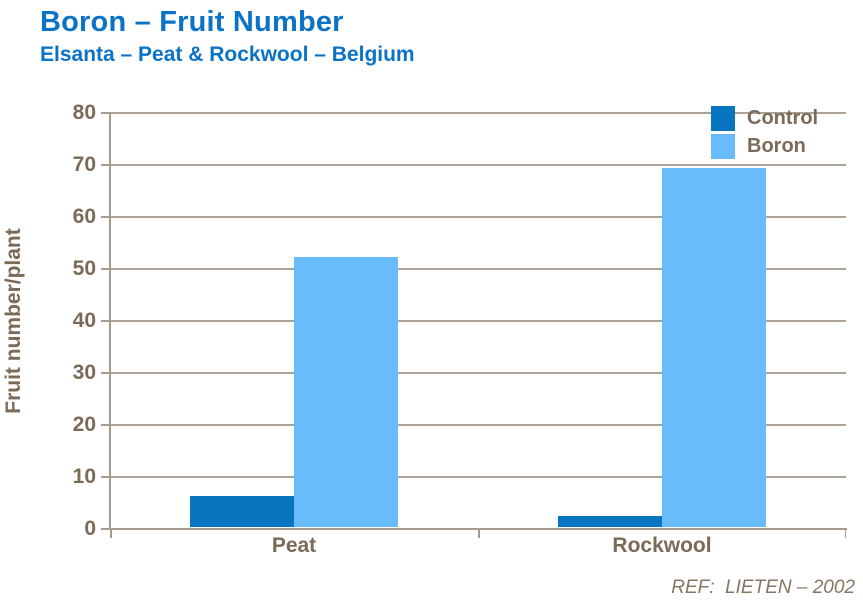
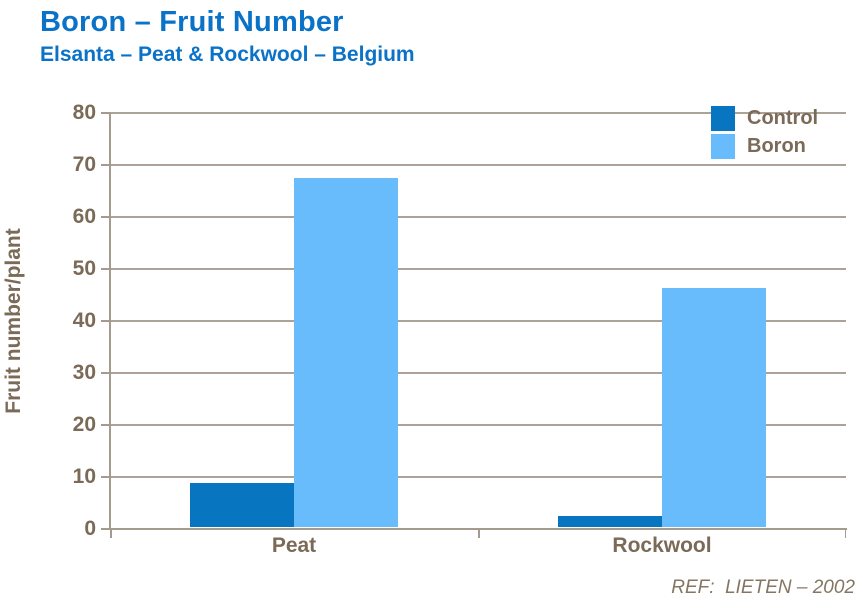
Control/Peat: 6 -> 8
Boron/Peat: 52 -> 67
Boron/Rockwool: 69 -> 46
